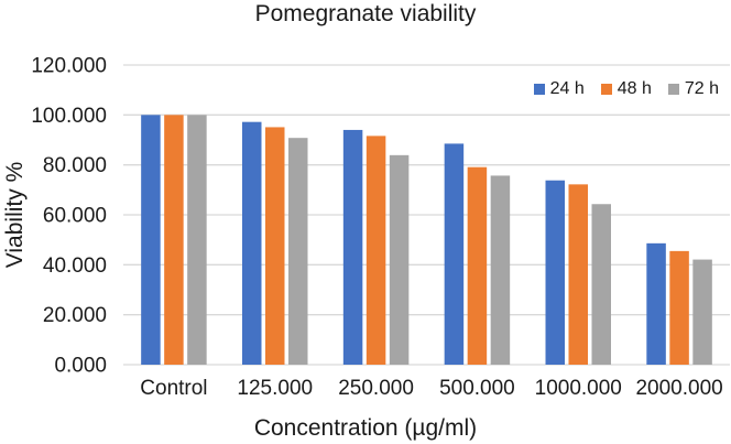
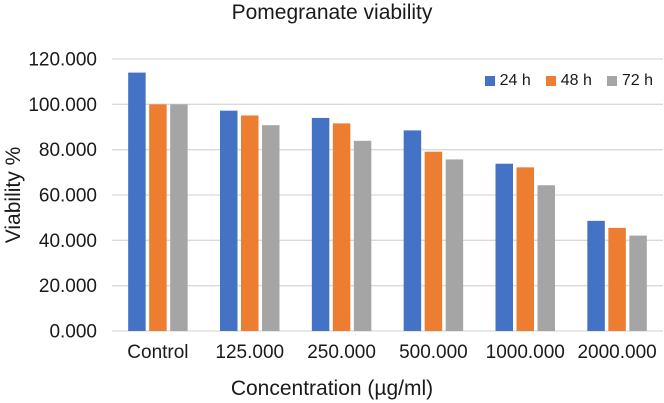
24 h/Control: 100 -> 114
